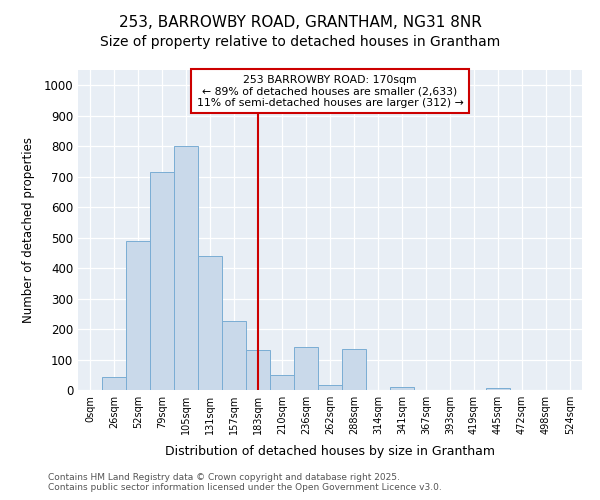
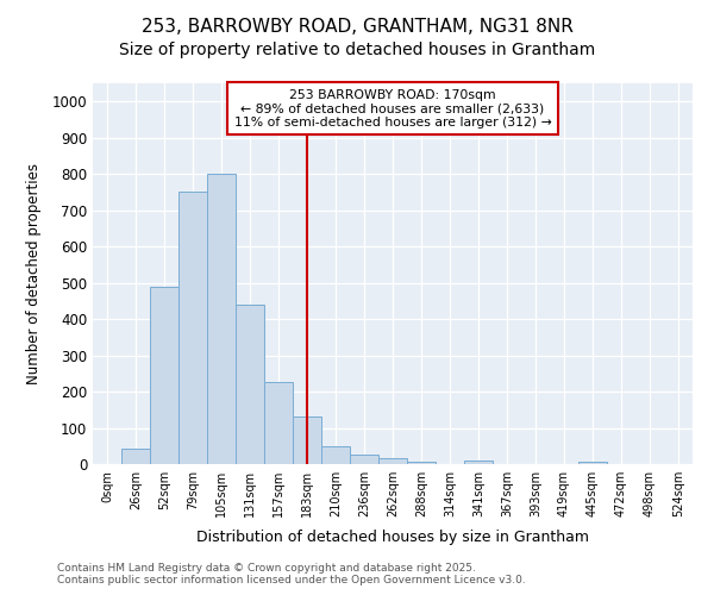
79sqm: 715 -> 750
236sqm: 140 -> 27
288sqm: 135 -> 8
